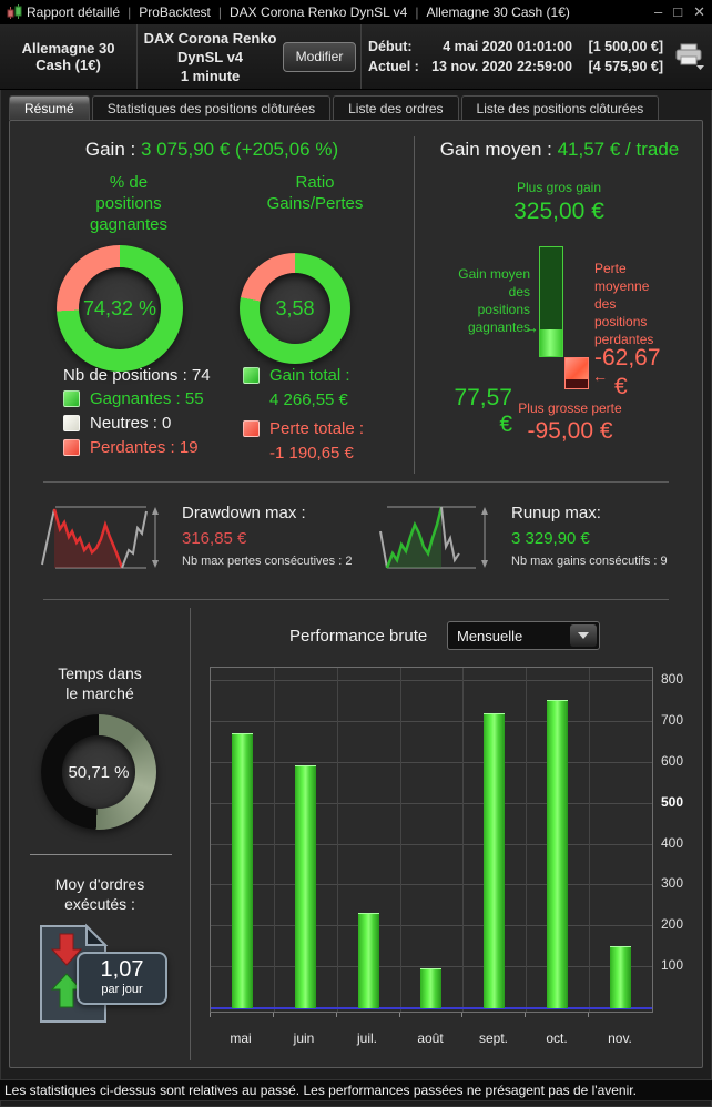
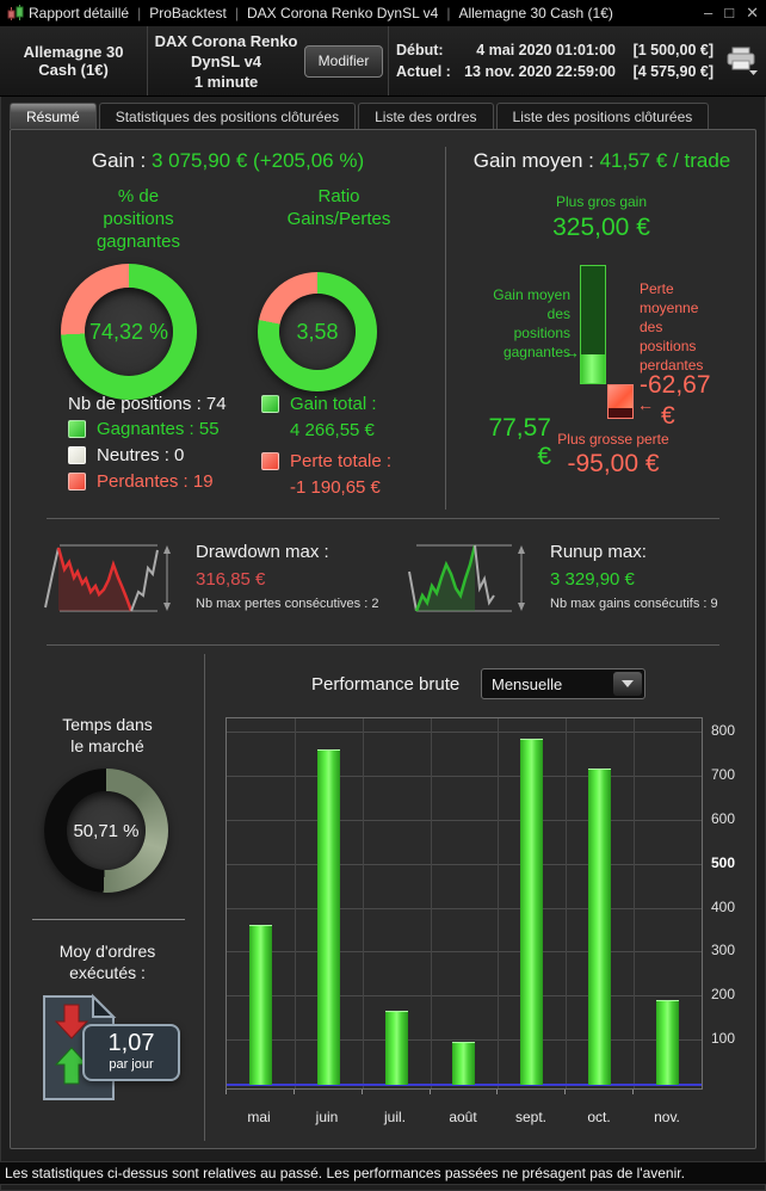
mai: 670 -> 360
juin: 590 -> 760
juil.: 230 -> 160
sept.: 720 -> 780
oct.: 750 -> 720
nov.: 150 -> 190
